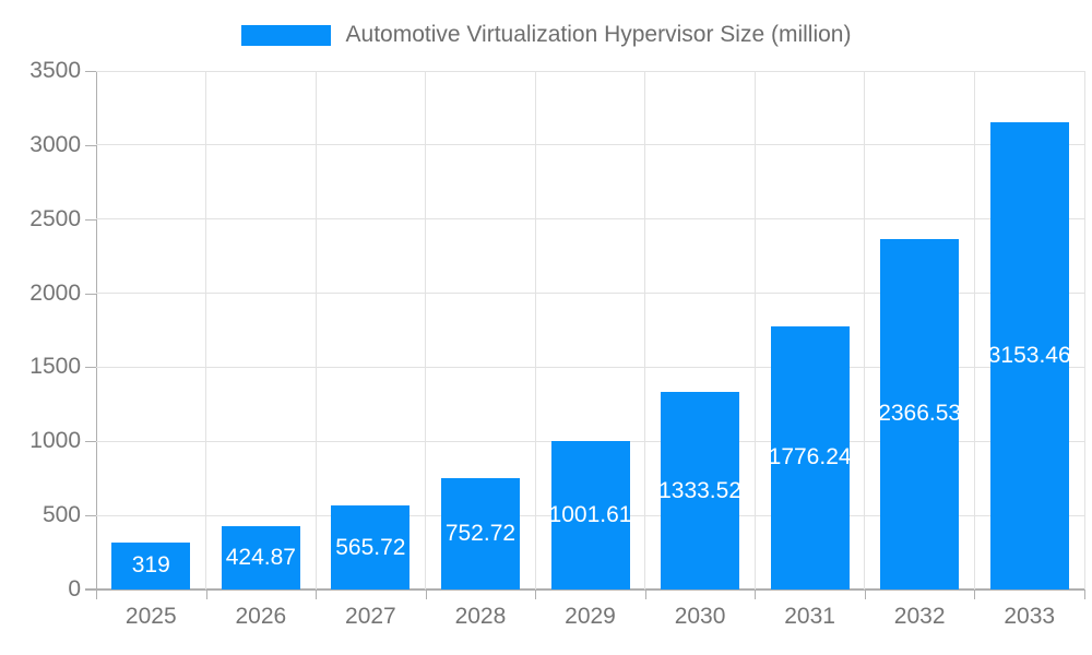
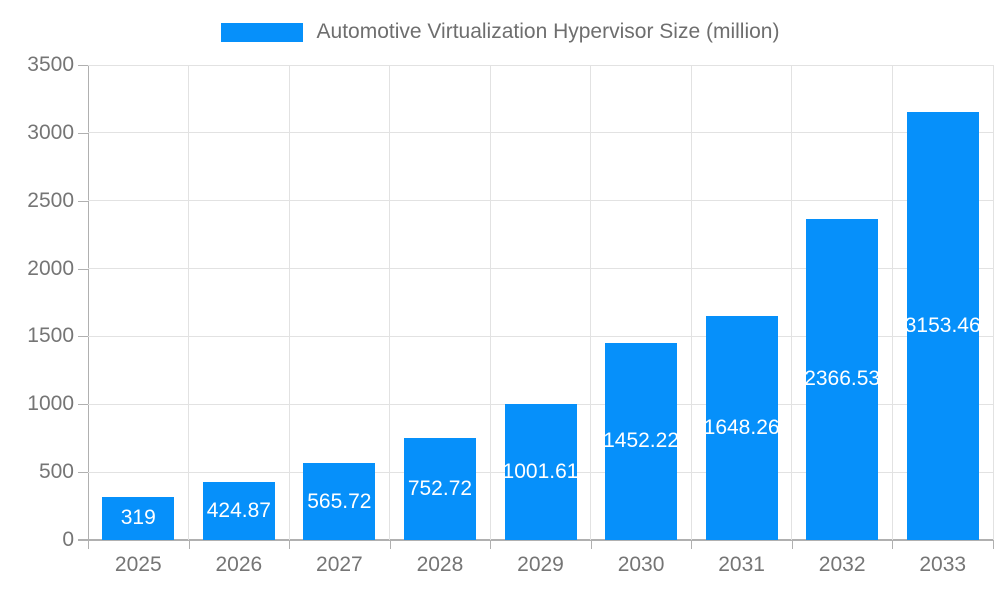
2030: 1333.52 -> 1452.22
2031: 1776.24 -> 1648.26
